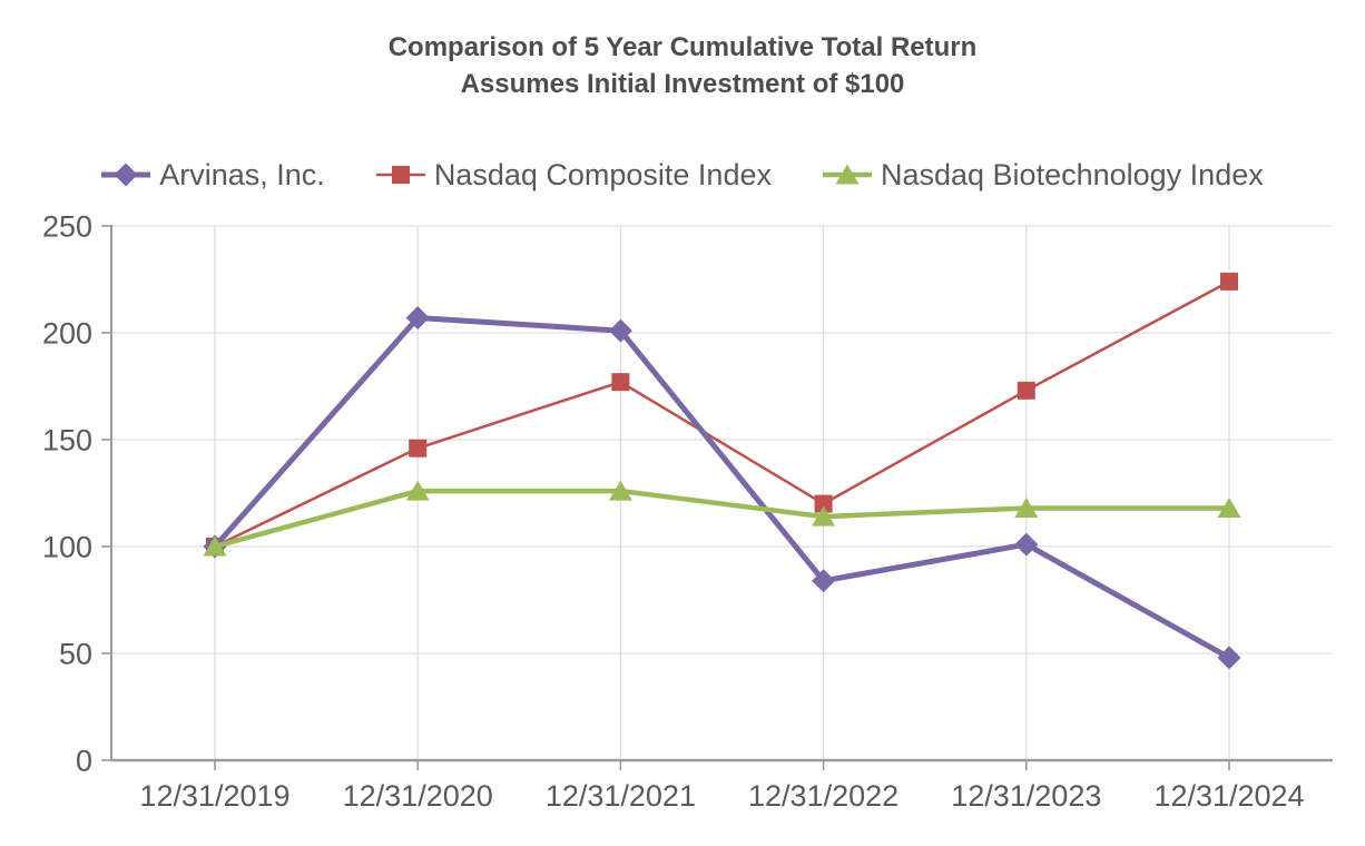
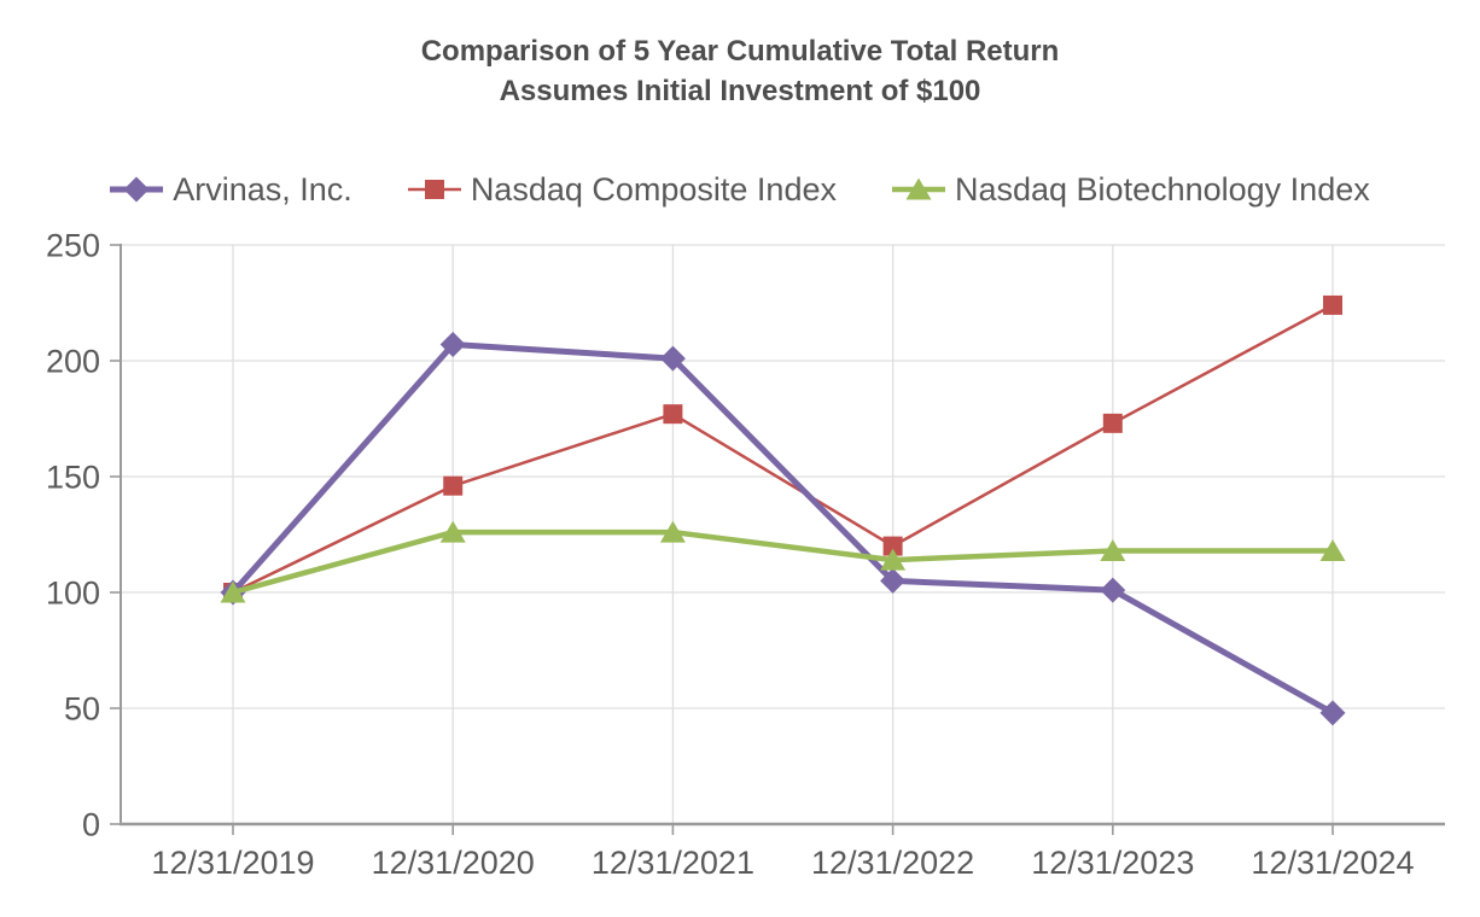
Arvinas, Inc./12/31/2022: 84 -> 105
